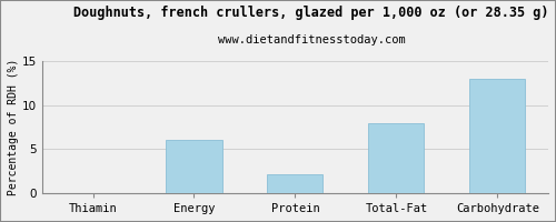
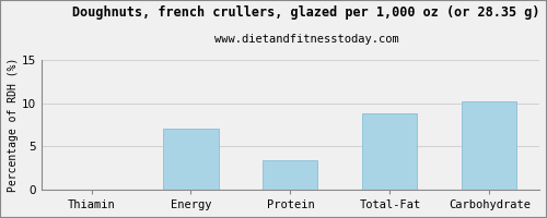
Energy: 6.1 -> 7.0
Protein: 2.1 -> 3.4
Total-Fat: 8.0 -> 8.8
Carbohydrate: 13.0 -> 10.2
